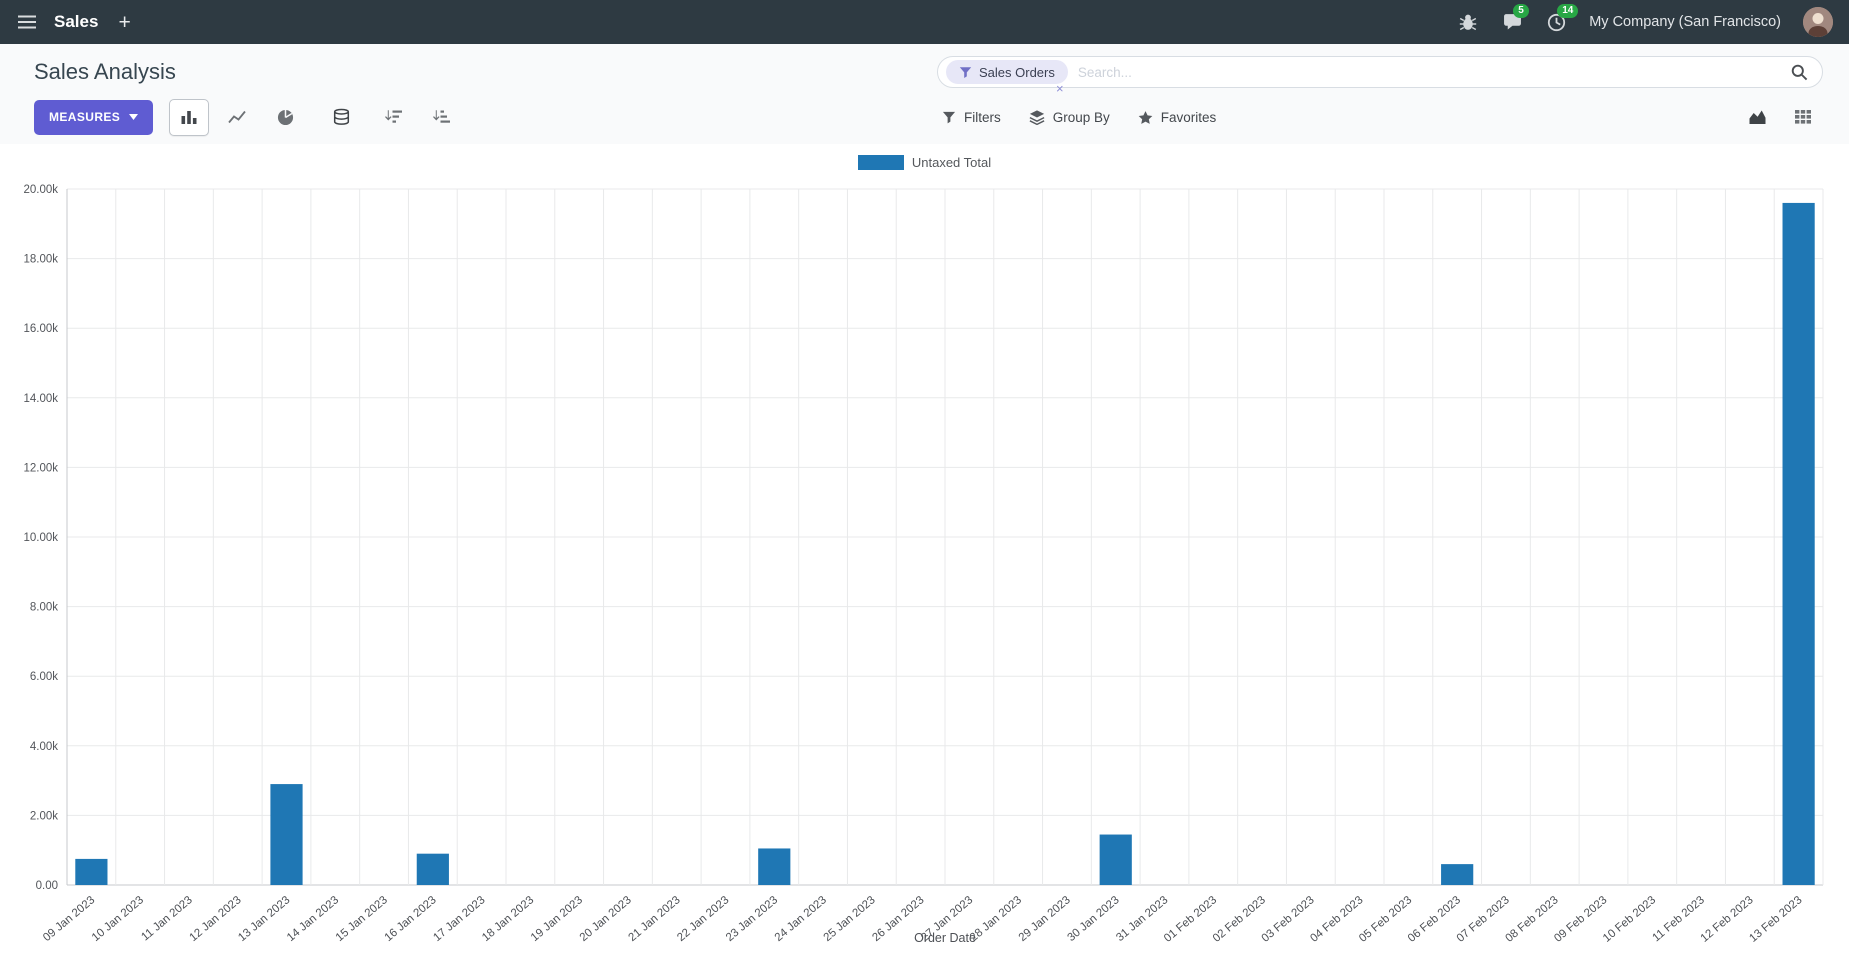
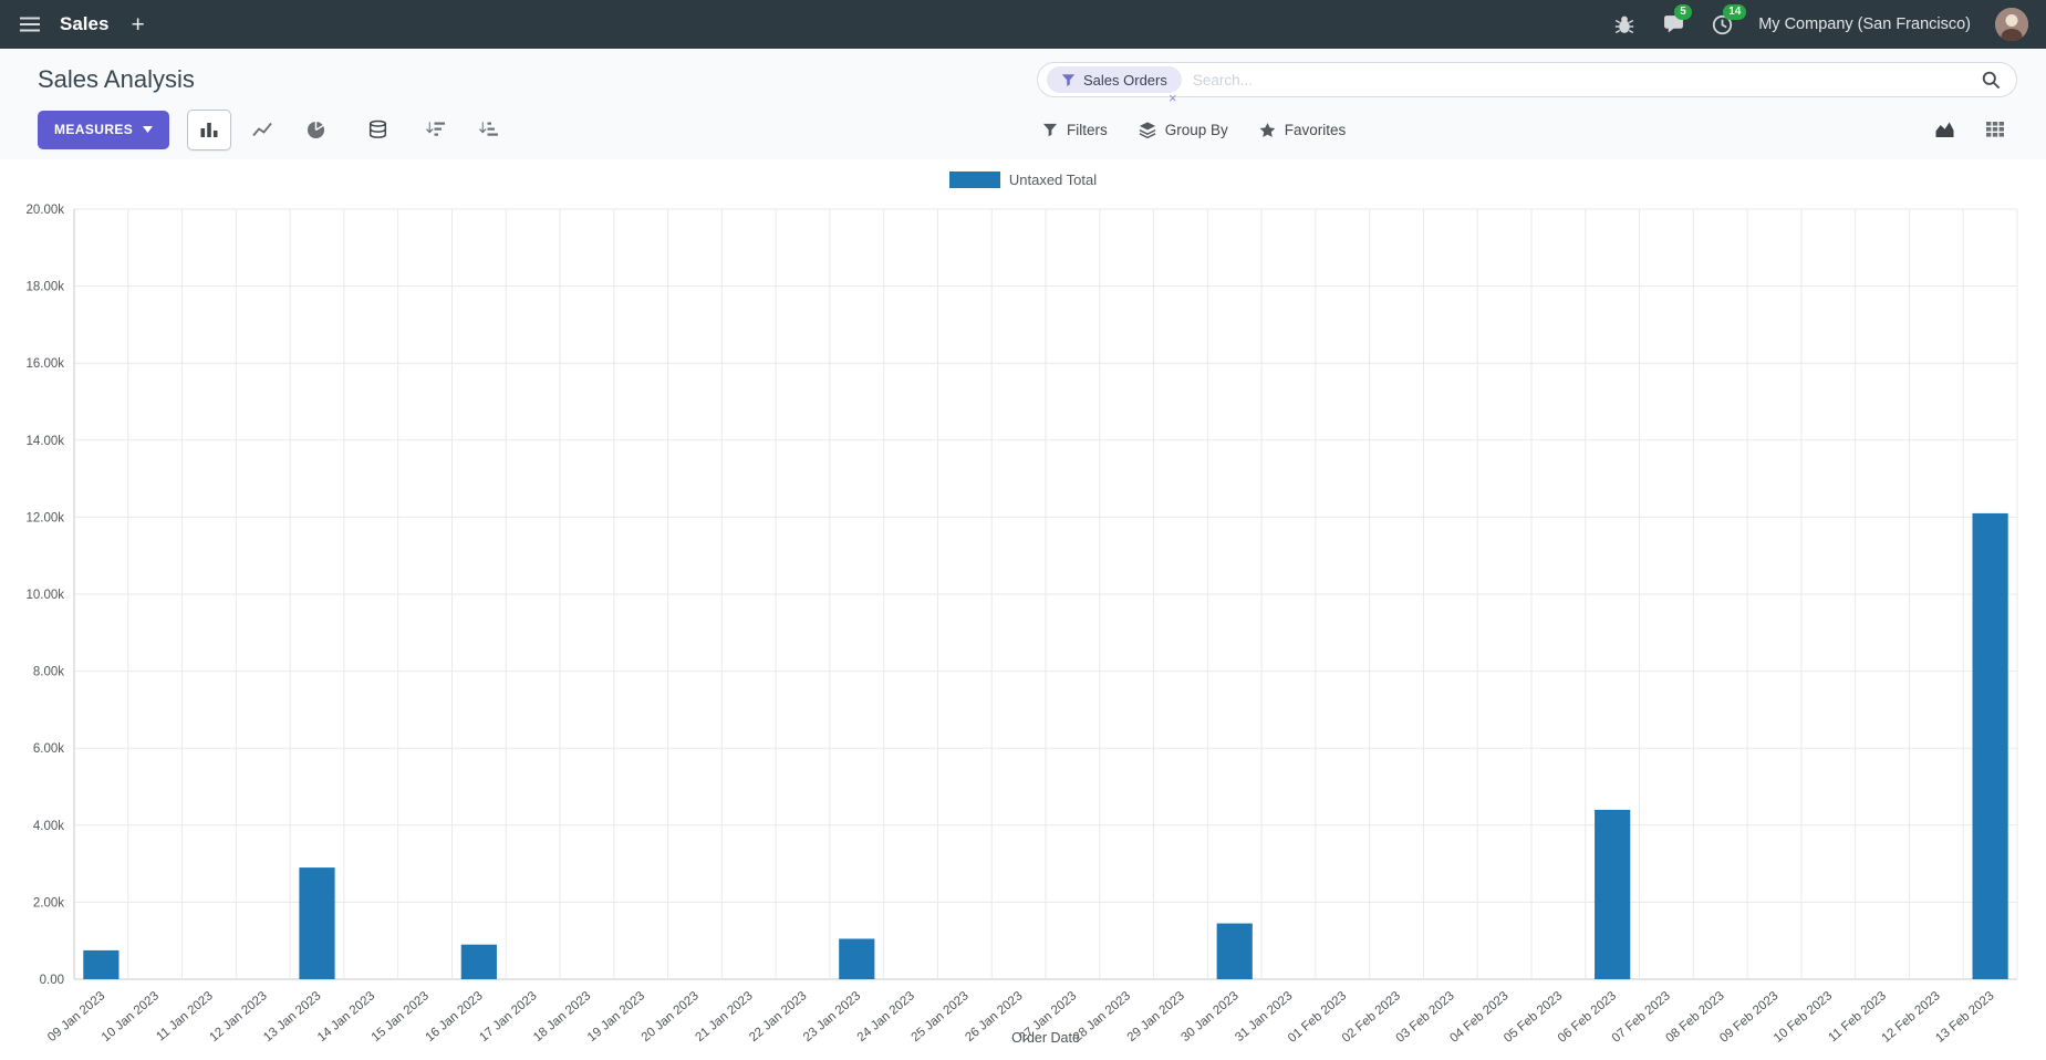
06 Feb 2023: 0.6k -> 4.4k
13 Feb 2023: 19.6k -> 12.1k
